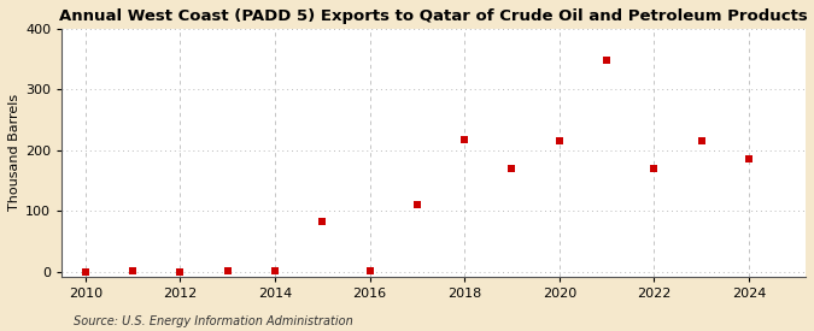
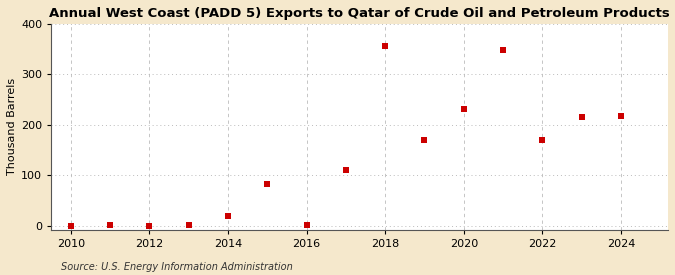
2014: 2 -> 20
2018: 218 -> 356
2020: 215 -> 232
2024: 185 -> 218
